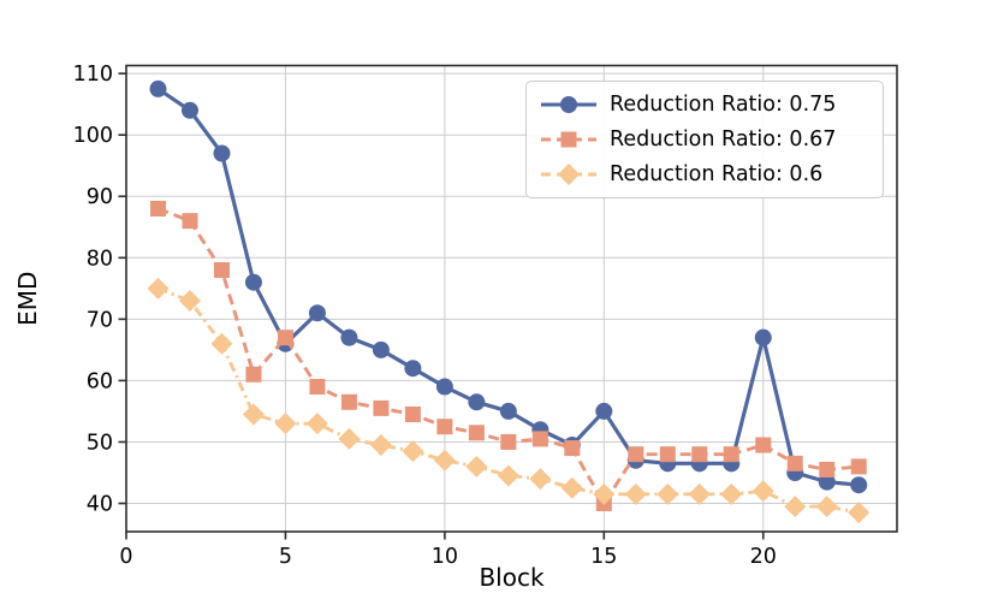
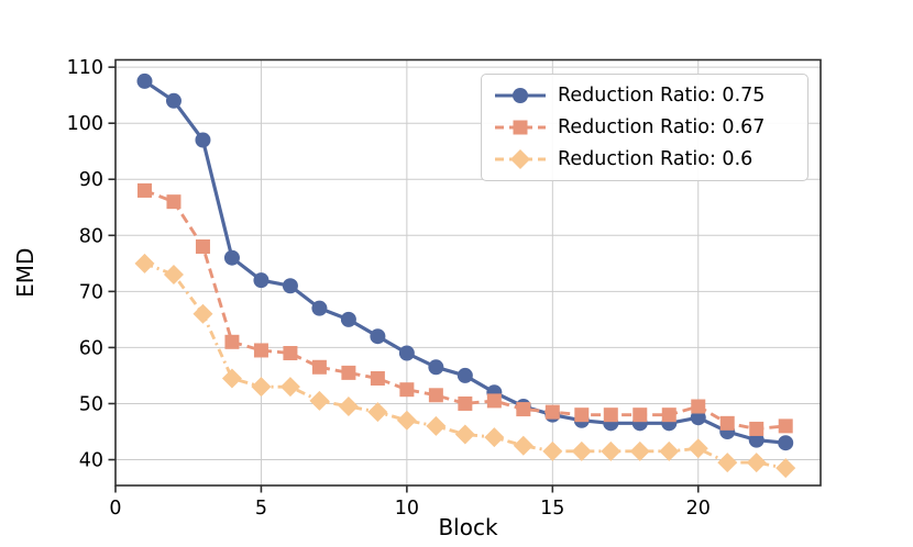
Reduction Ratio: 0.75/5: 66 -> 72
Reduction Ratio: 0.67/5: 67 -> 60
Reduction Ratio: 0.75/15: 55 -> 48
Reduction Ratio: 0.67/15: 40 -> 48
Reduction Ratio: 0.75/20: 67 -> 48
